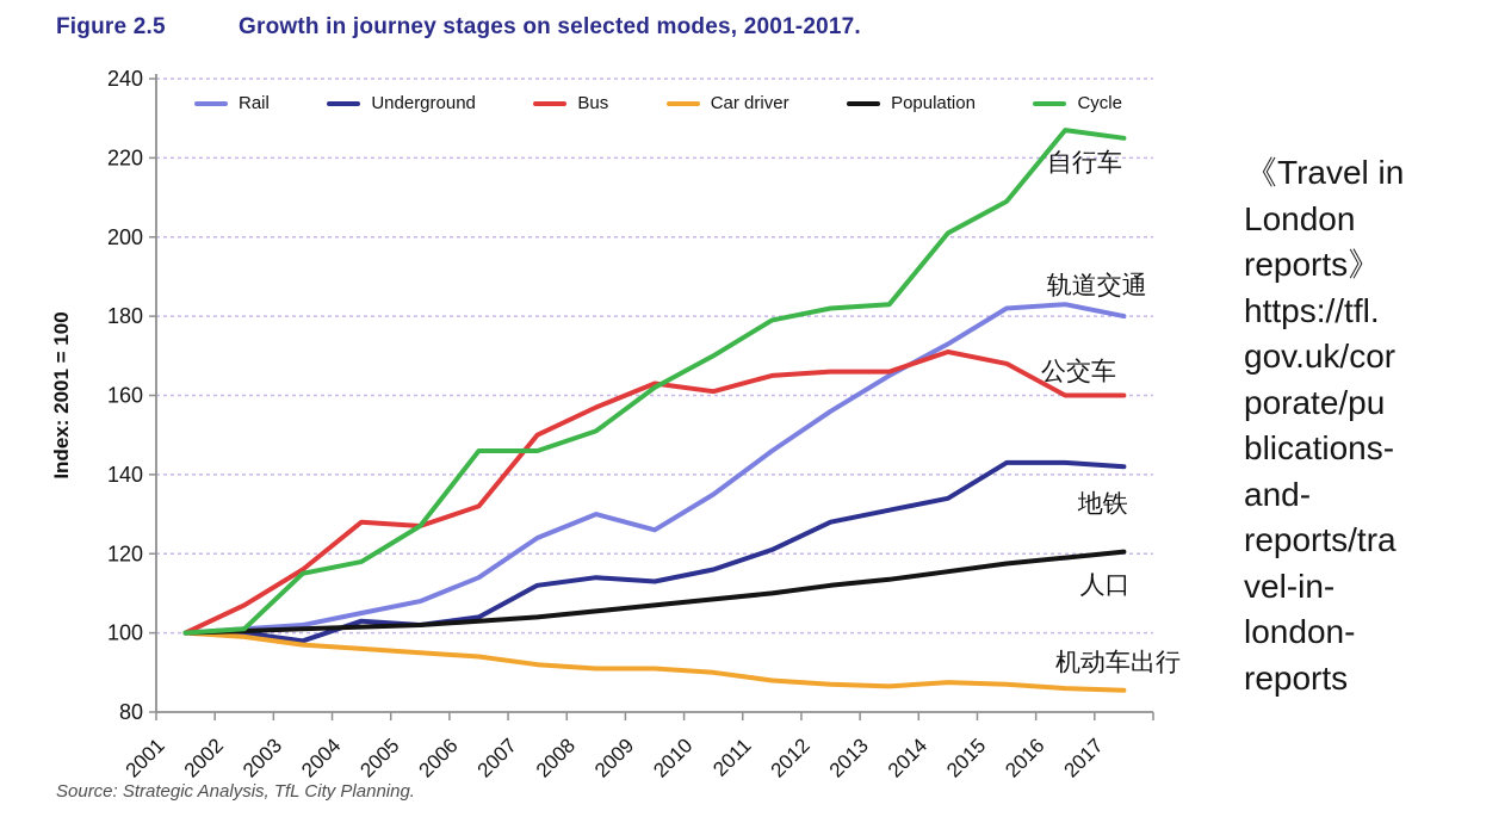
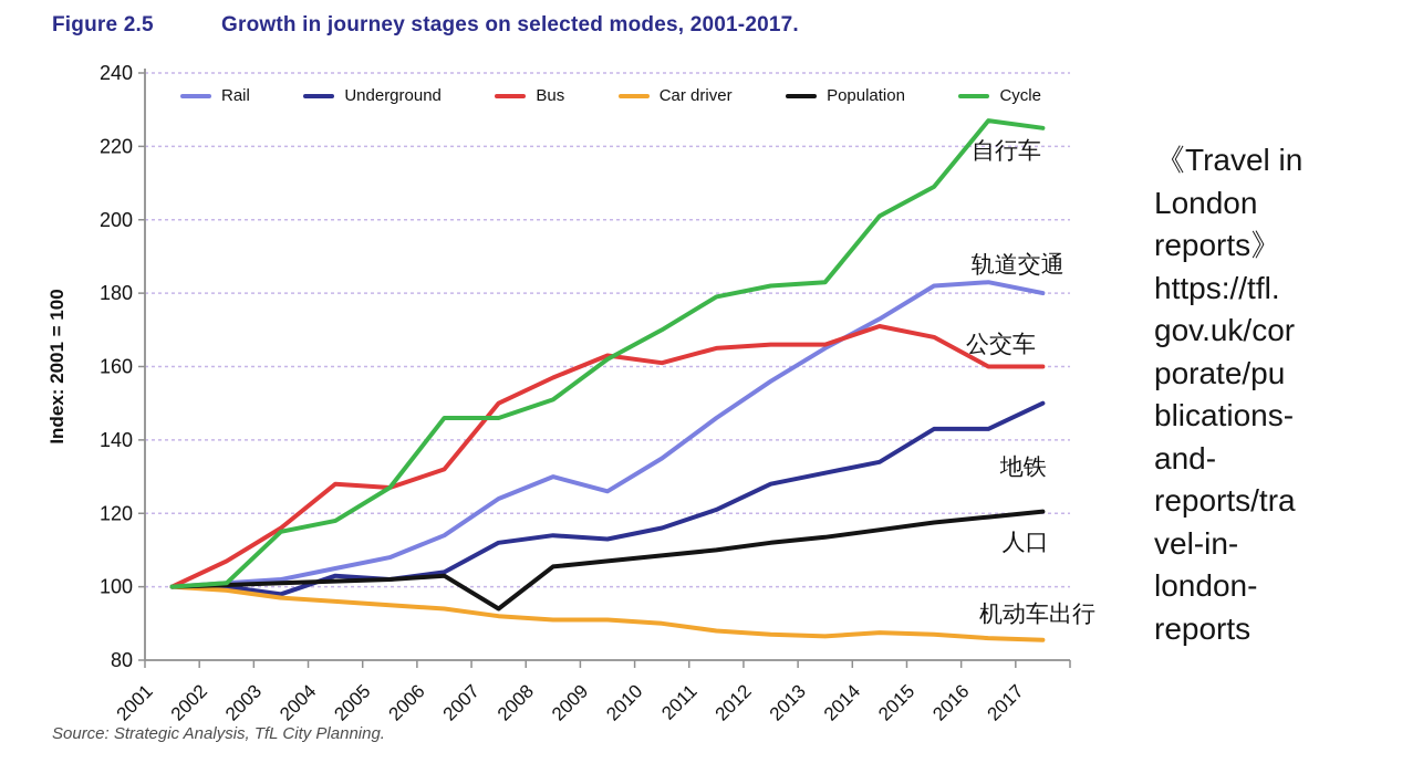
Population/2007: 104 -> 94
Underground/2017: 142 -> 150
